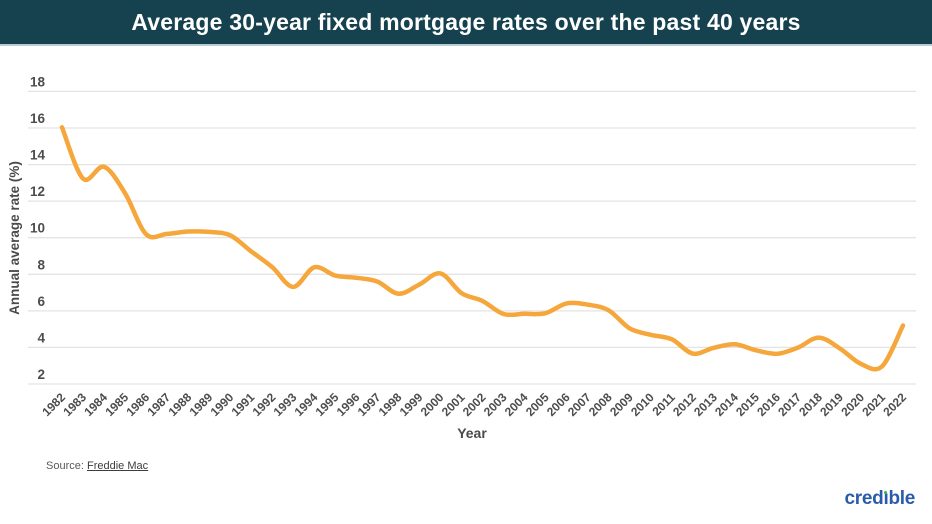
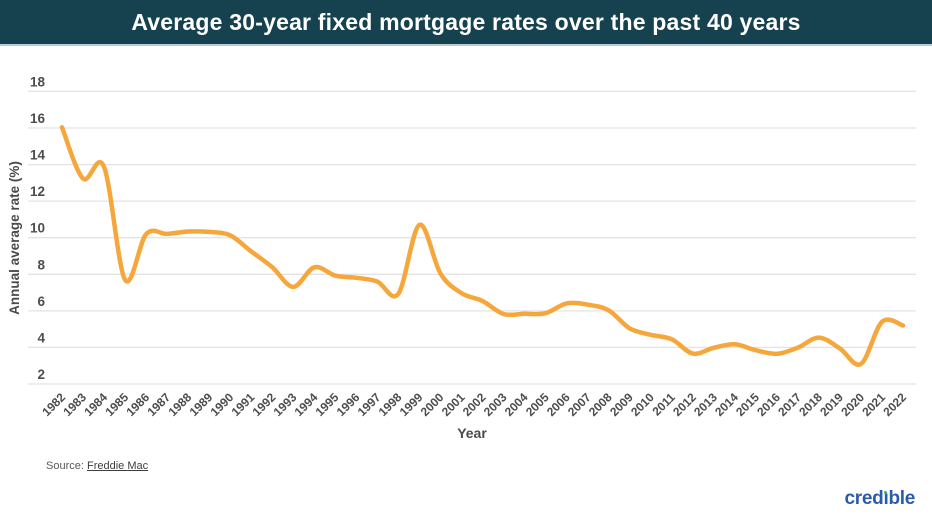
1985: 12.4 -> 7.7
1999: 7.4 -> 10.7
2021: 3.0 -> 5.4
